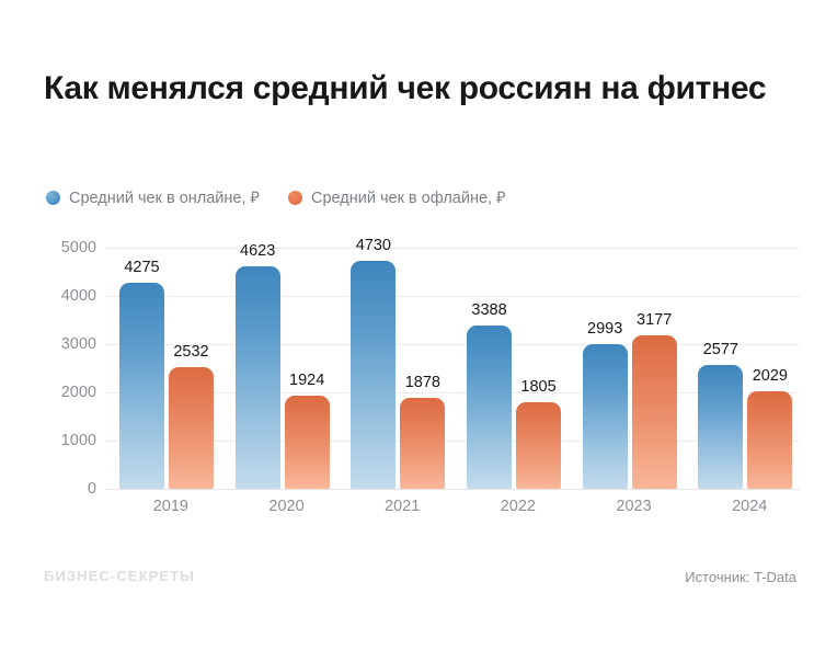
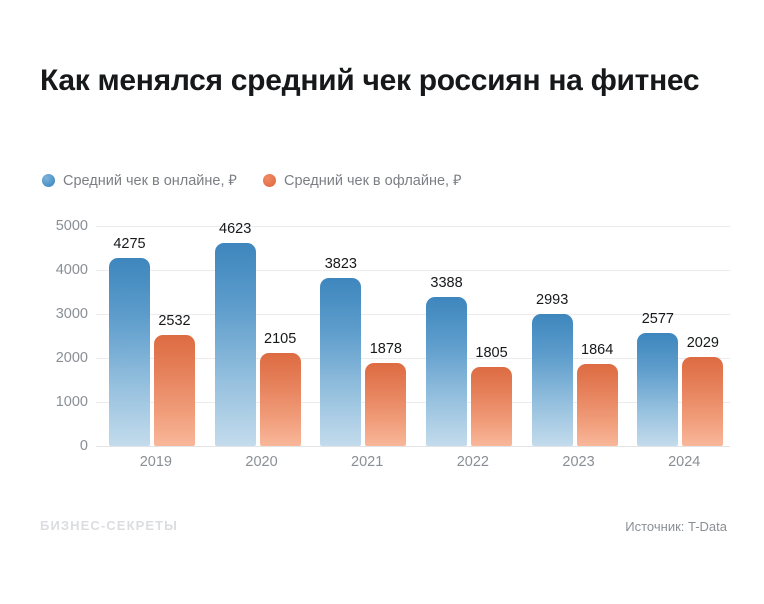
Средний чек в офлайне, ₽/2020: 1924 -> 2105
Средний чек в онлайне, ₽/2021: 4730 -> 3823
Средний чек в офлайне, ₽/2023: 3177 -> 1864
